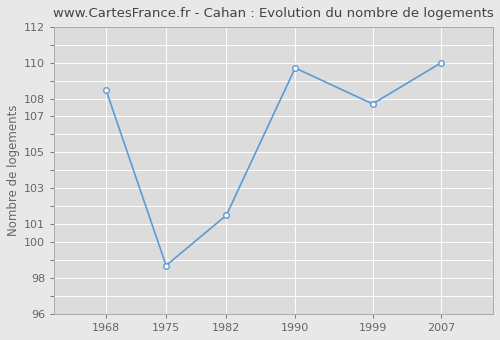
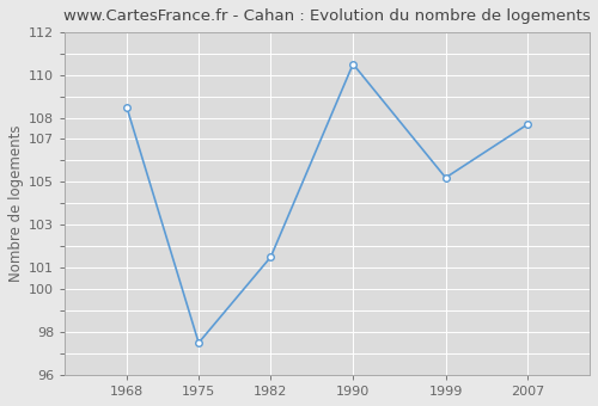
1975: 98.7 -> 97.5
1990: 109.7 -> 110.5
1999: 107.7 -> 105.2
2007: 110.0 -> 107.7
